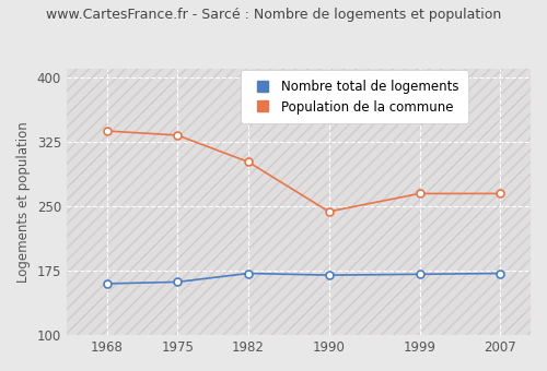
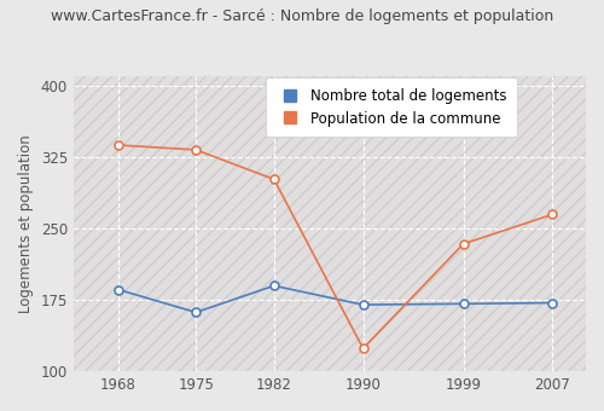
Nombre total de logements/1968: 160 -> 186
Nombre total de logements/1982: 172 -> 190
Population de la commune/1990: 244 -> 124
Population de la commune/1999: 265 -> 234
